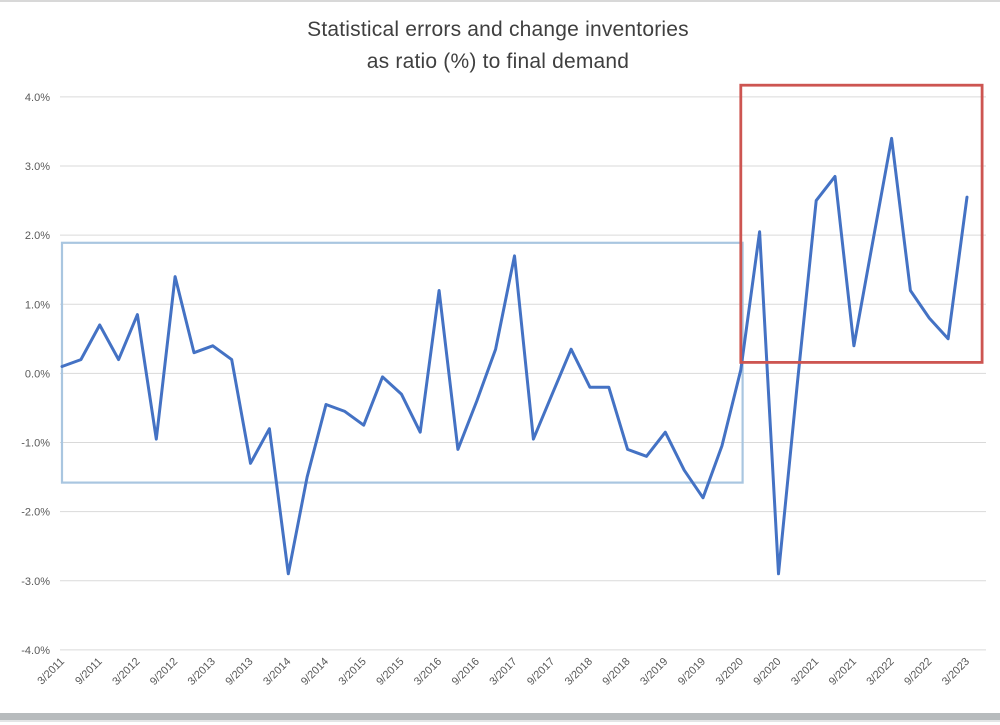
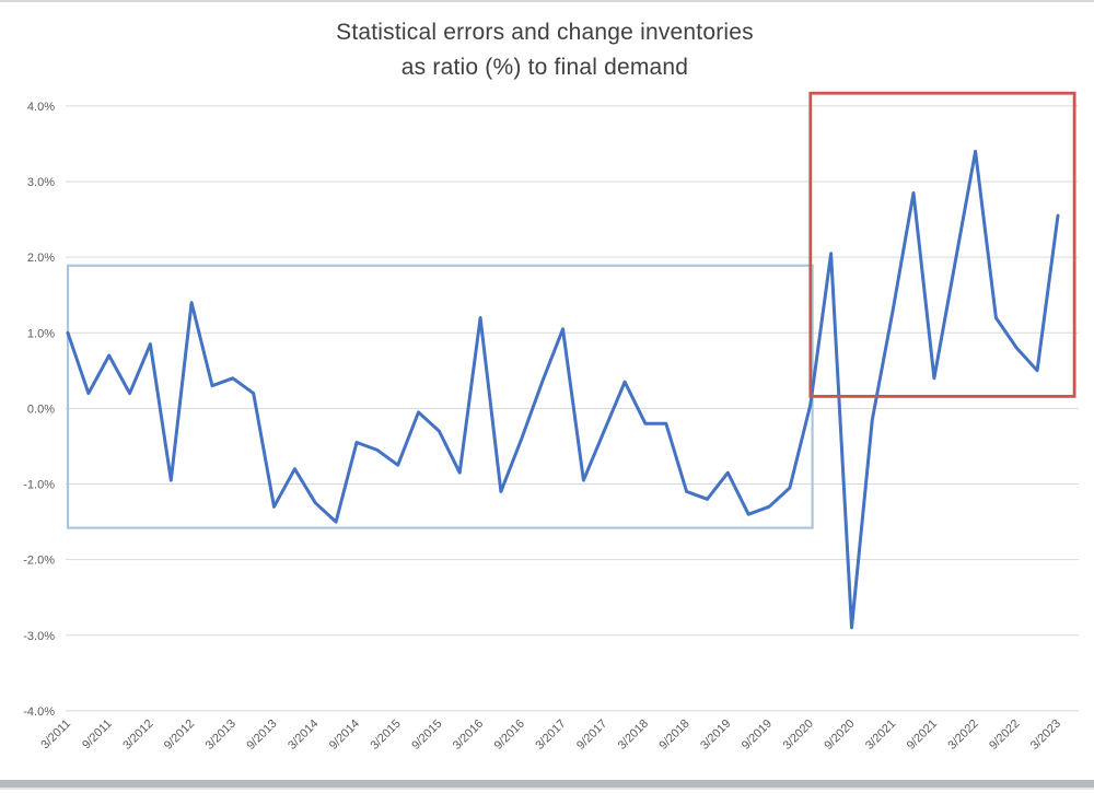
3/2011: 0.1% -> 1.0%
3/2014: -2.9% -> -1.2%
3/2017: 1.7% -> 1.1%
9/2019: -1.8% -> -1.3%
3/2021: 2.5% -> 1.3%
